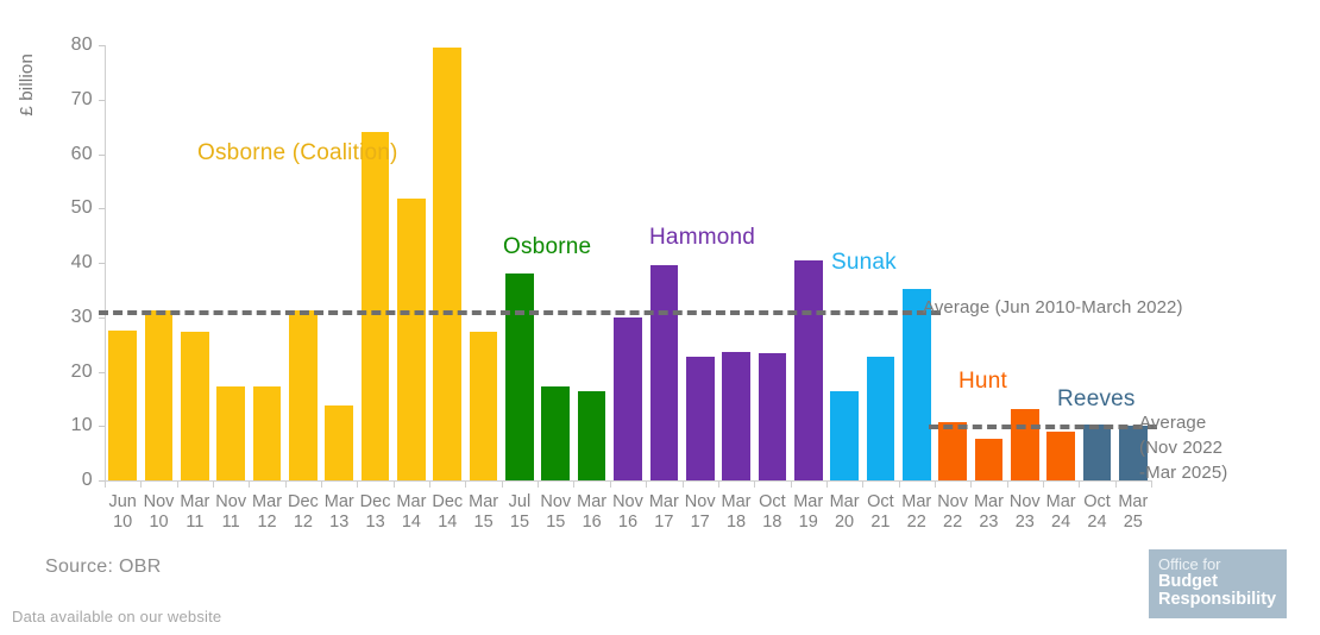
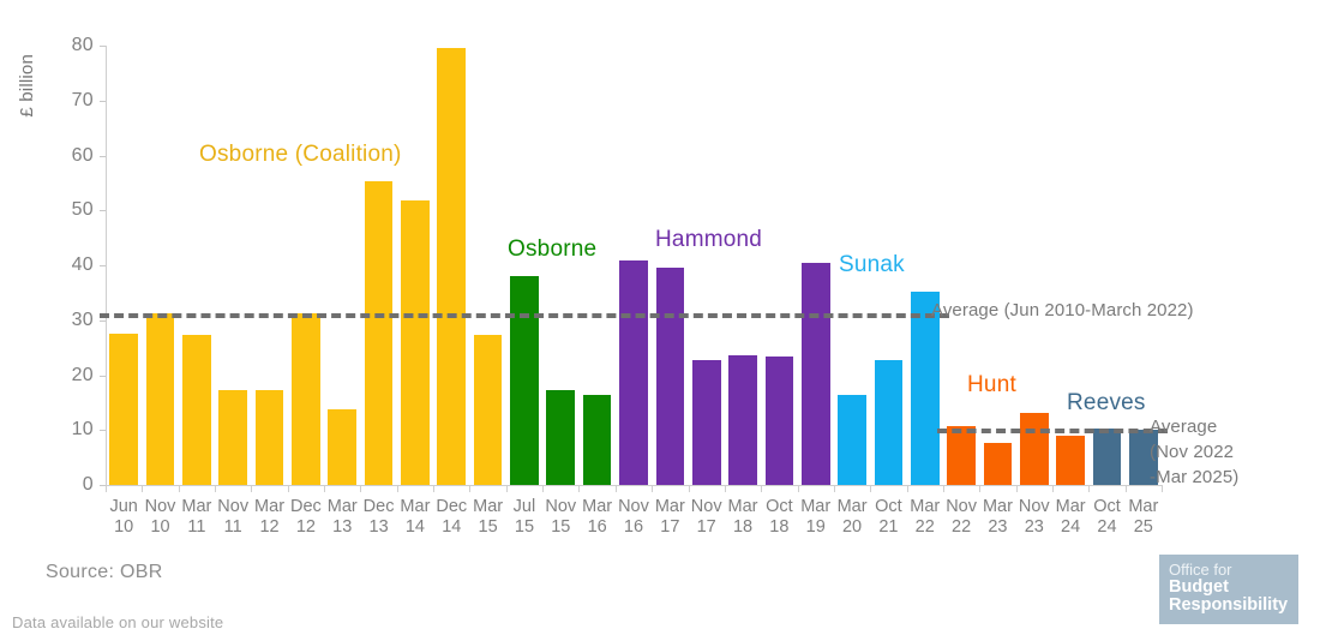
Dec 13: 64 -> 55
Nov 16: 30 -> 41
